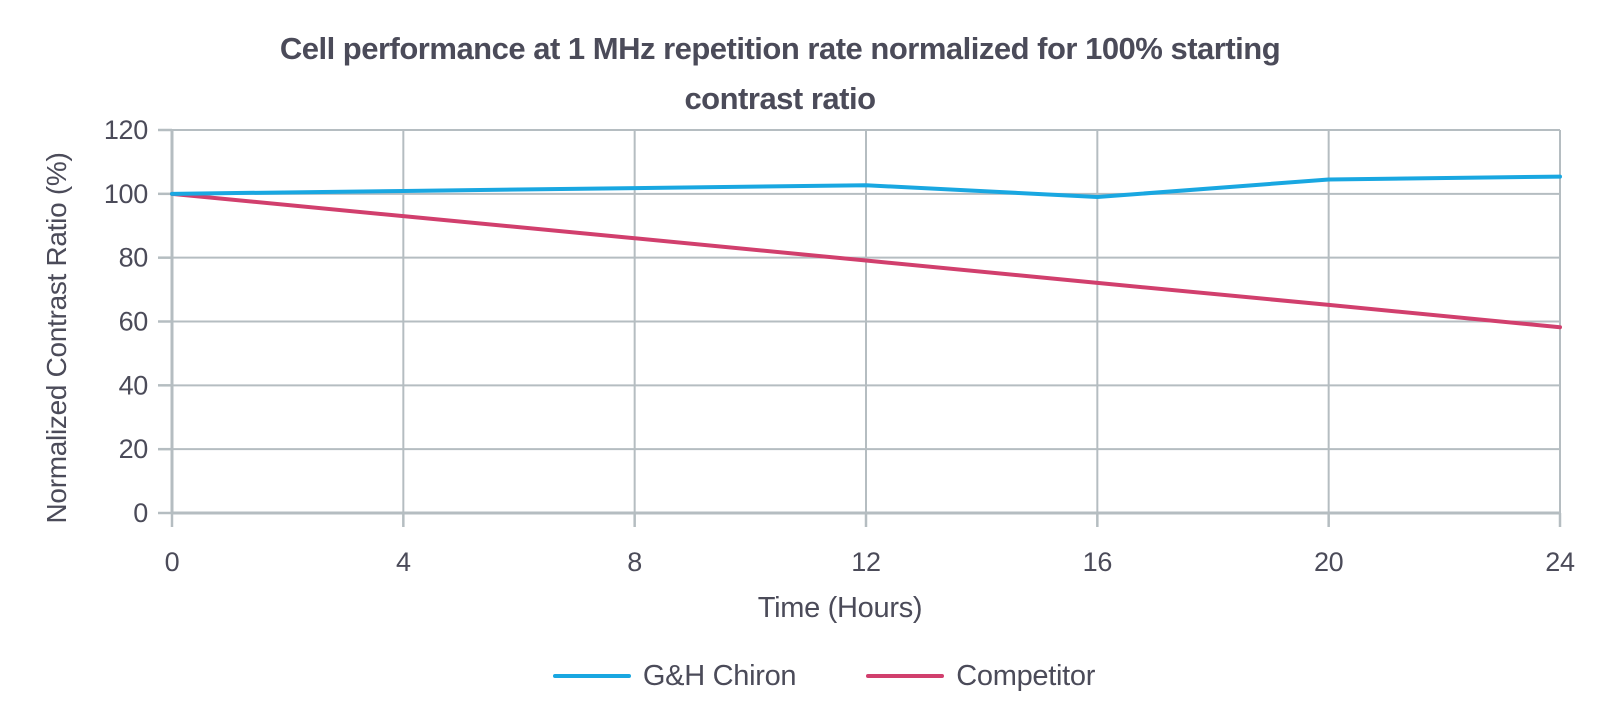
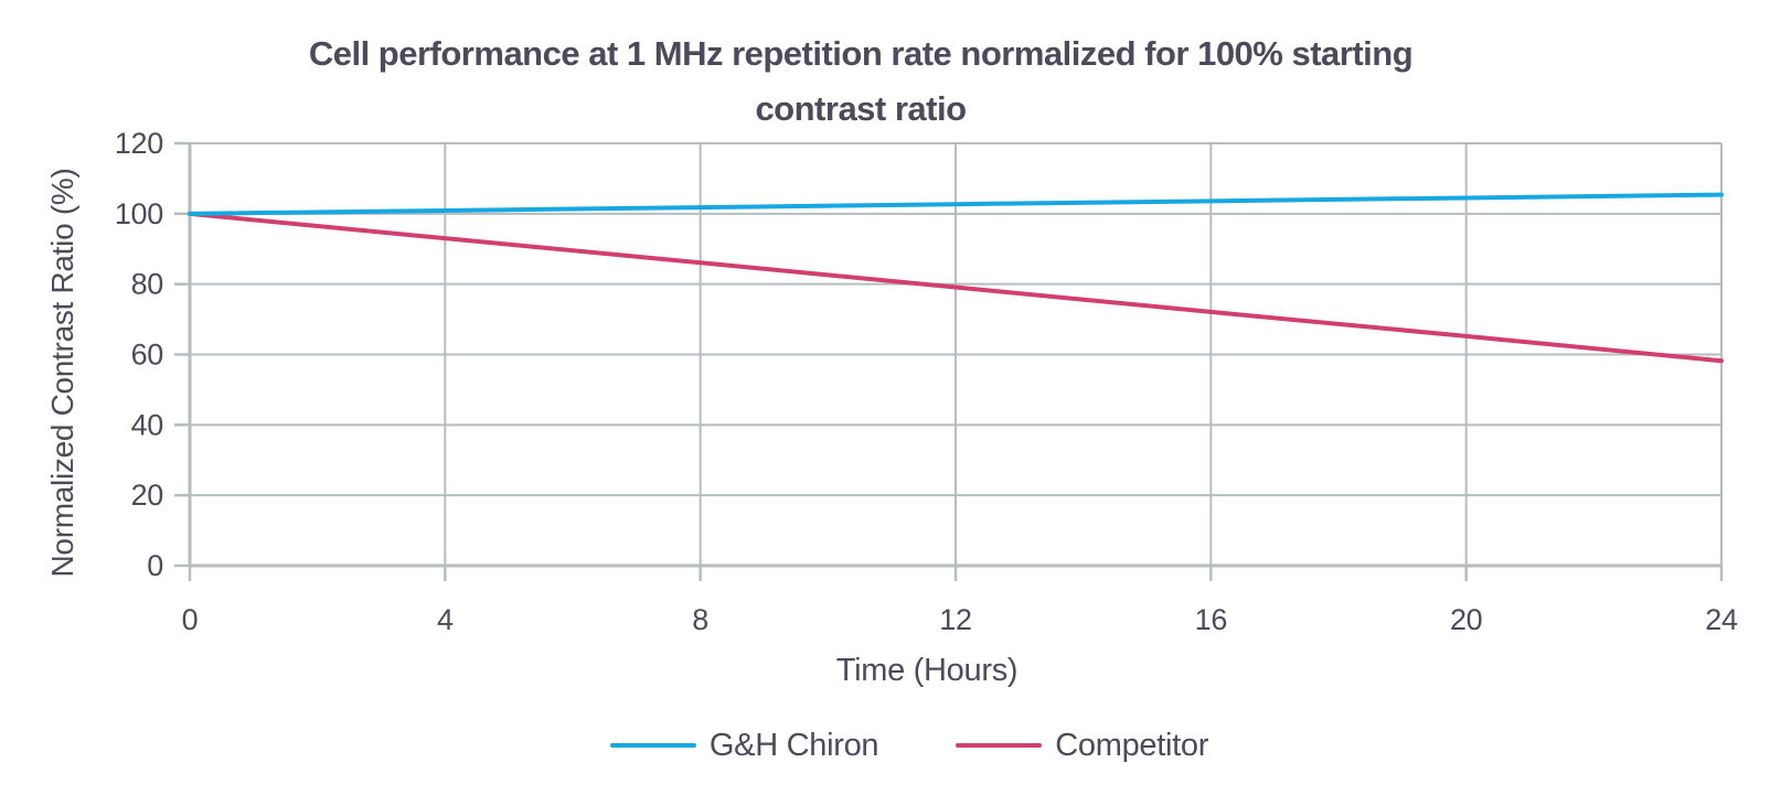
G&H Chiron/16: 99 -> 104
